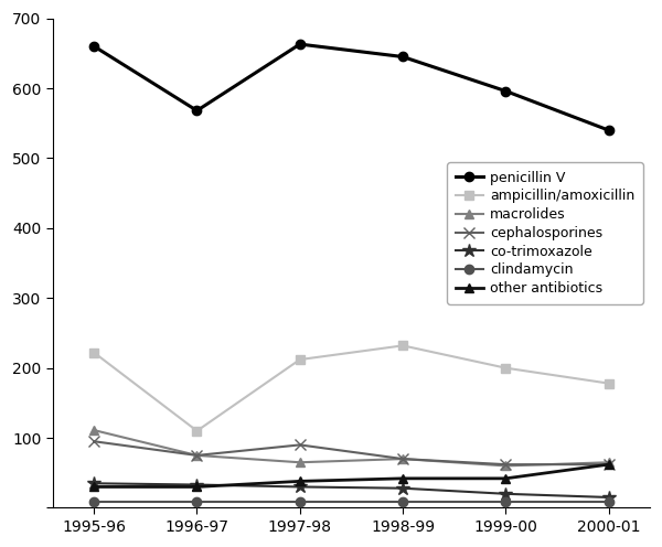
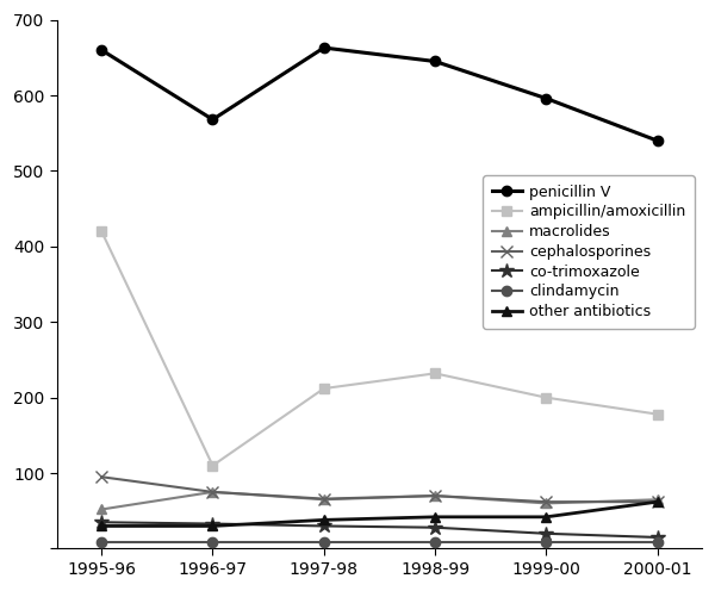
ampicillin/amoxicillin/1995-96: 222 -> 420
macrolides/1995-96: 111 -> 52
cephalosporines/1997-98: 90 -> 66
